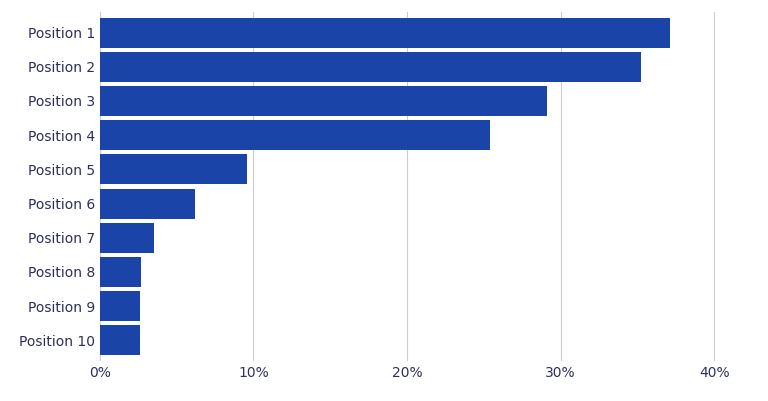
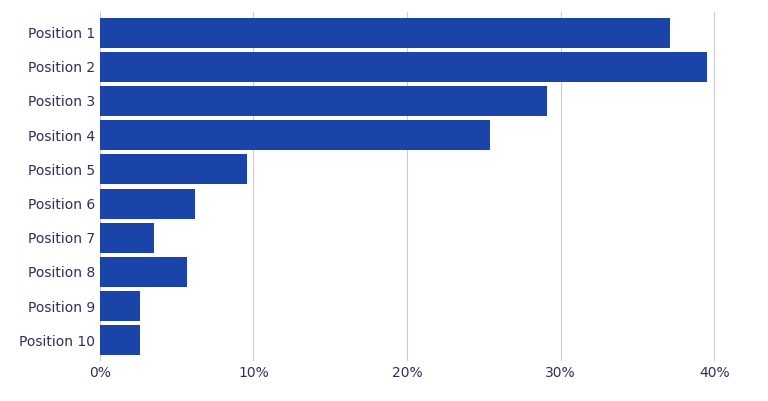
Position 2: 35.2% -> 39.5%
Position 8: 2.7% -> 5.7%
